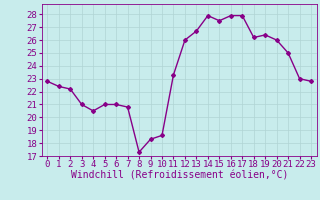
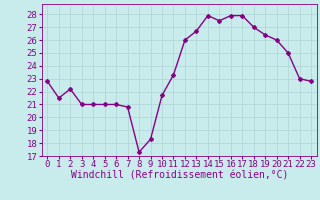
1: 22.4 -> 21.5
4: 20.5 -> 21.0
10: 18.6 -> 21.7
18: 26.2 -> 27.0
